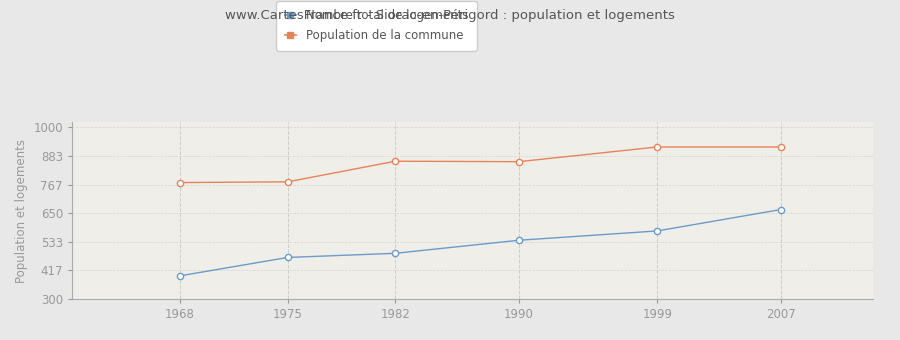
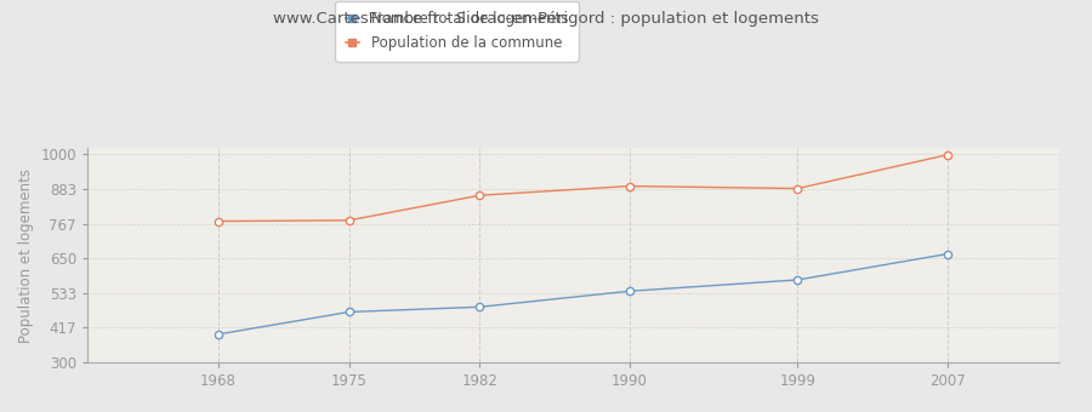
Population de la commune/1990: 860 -> 893
Population de la commune/1999: 920 -> 885
Population de la commune/2007: 920 -> 998
